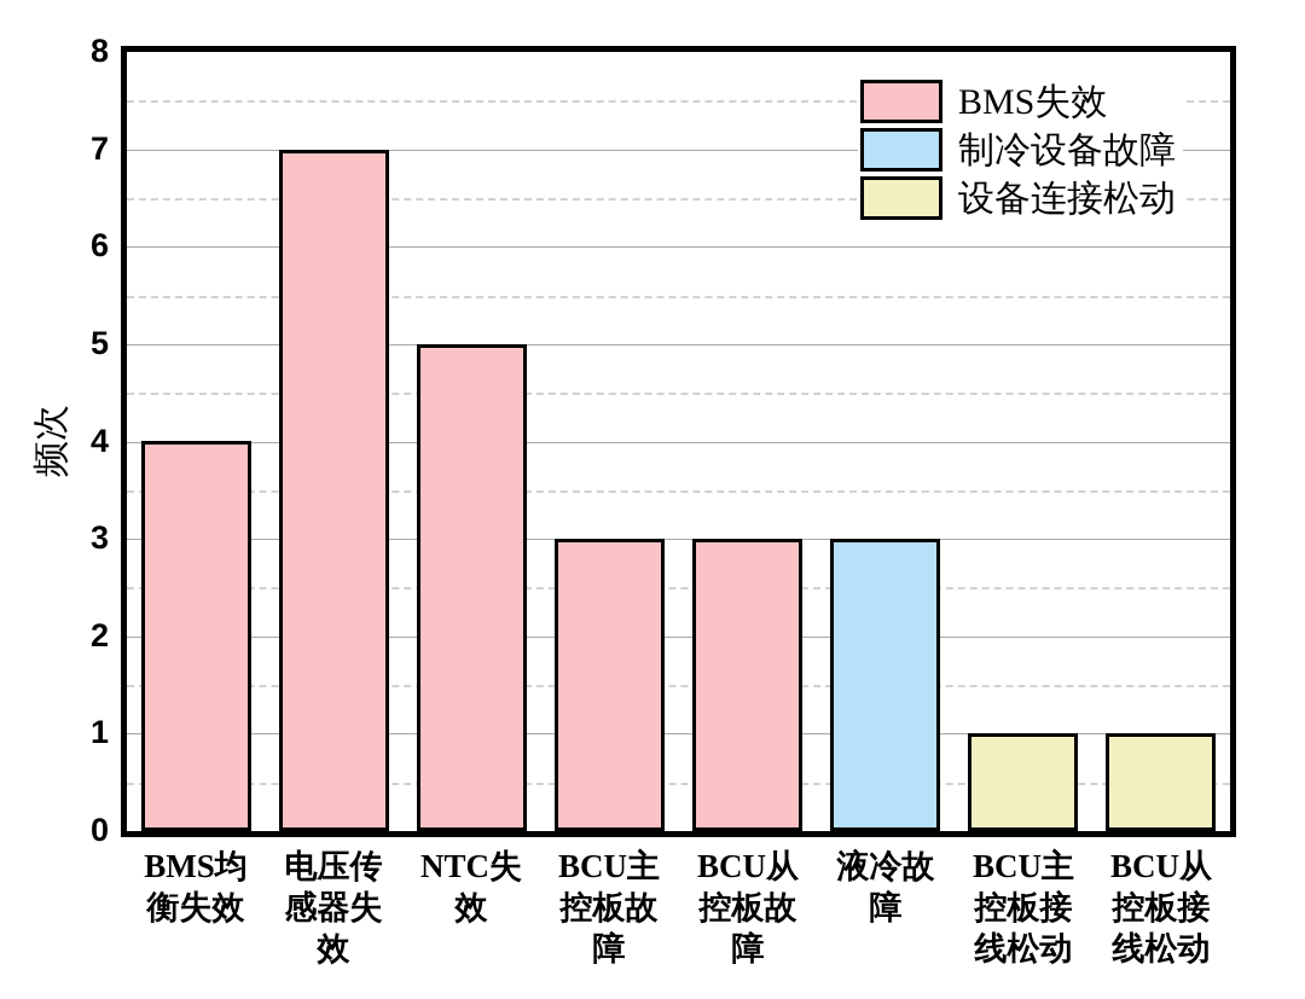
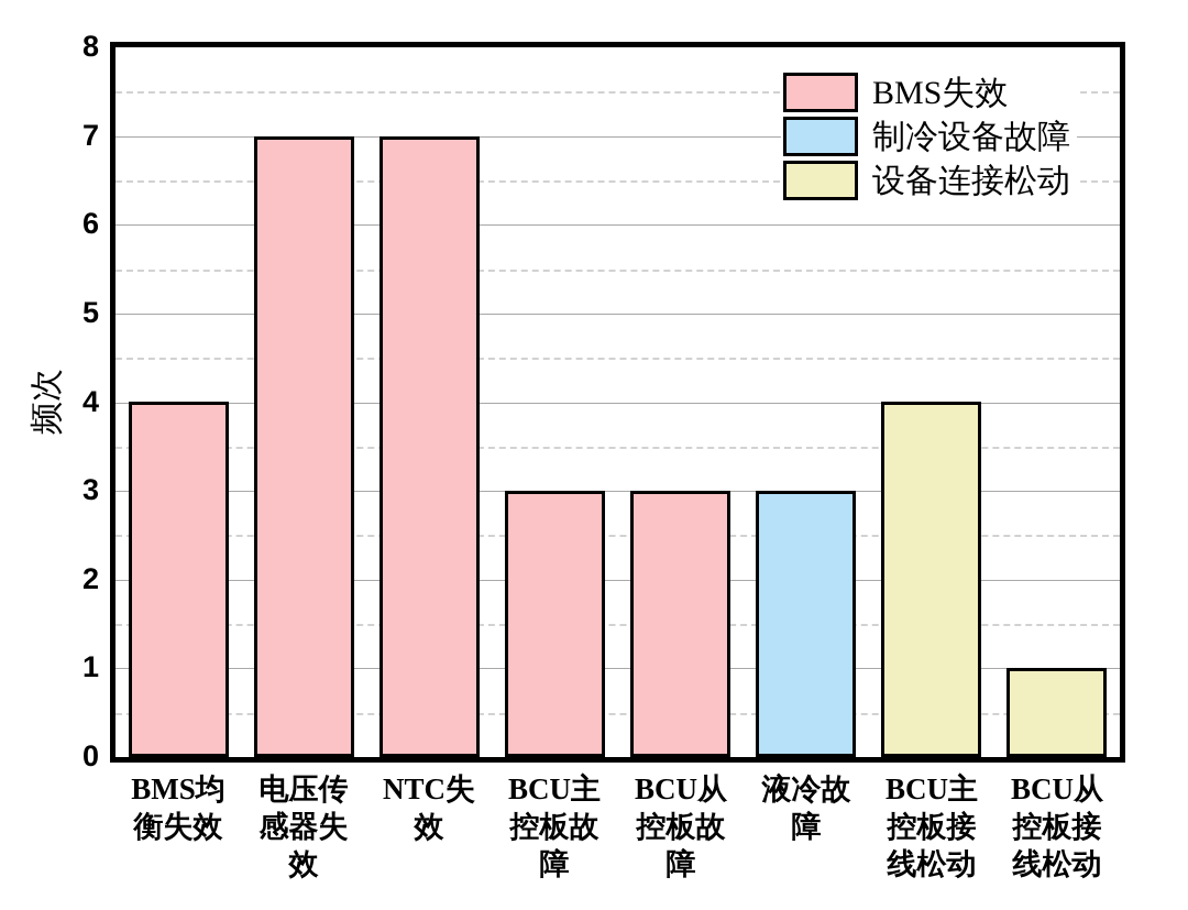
NTC失效: 5 -> 7
BCU主控板接线松动: 1 -> 4
